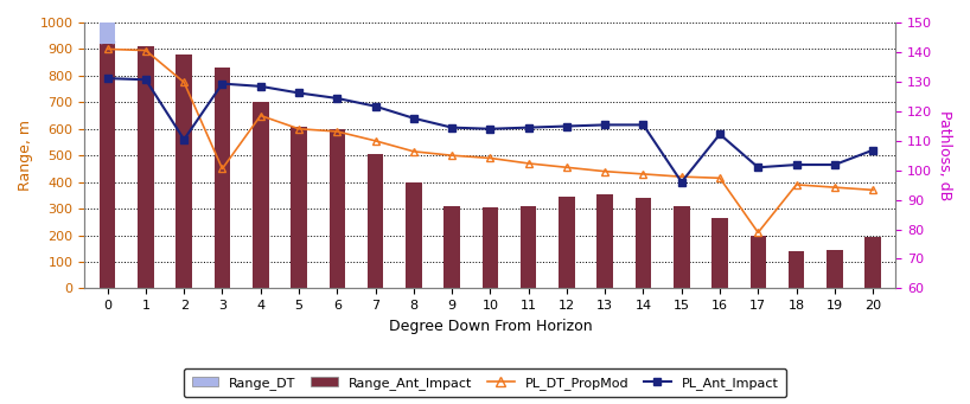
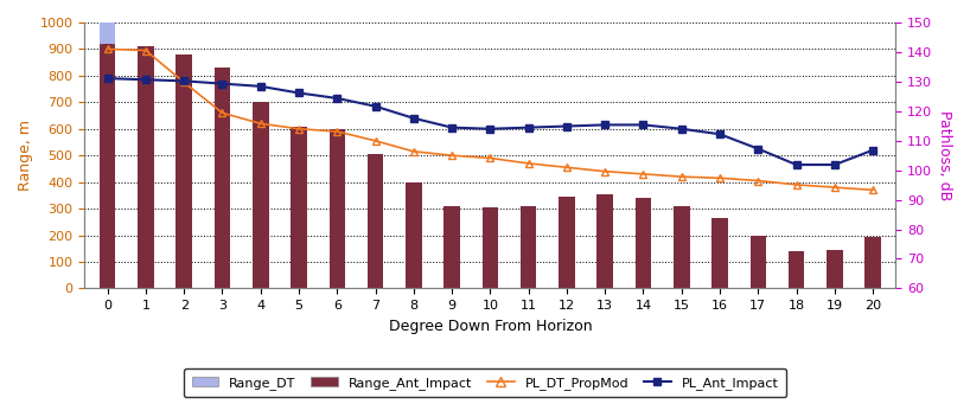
PL_Ant_Impact/2: 560 -> 780
PL_DT_PropMod/3: 450 -> 660
PL_DT_PropMod/4: 650 -> 620
PL_Ant_Impact/15: 400 -> 600
PL_DT_PropMod/17: 210 -> 405
PL_Ant_Impact/17: 455 -> 525
